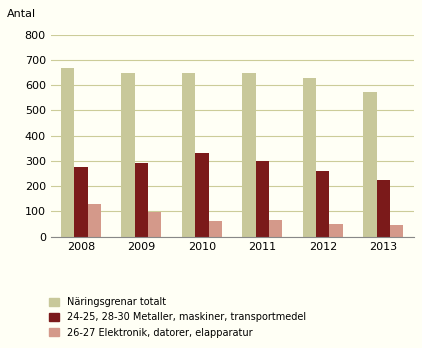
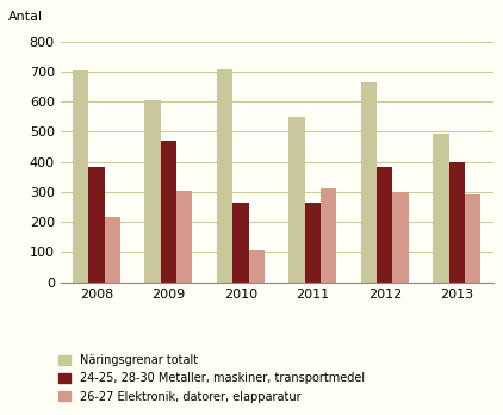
Näringsgrenar totalt/2008: 668 -> 705
24-25, 28-30 Metaller, maskiner, transportmedel/2008: 275 -> 385
26-27 Elektronik, datorer, elapparatur/2008: 130 -> 215
Näringsgrenar totalt/2009: 648 -> 605
24-25, 28-30 Metaller, maskiner, transportmedel/2009: 290 -> 470
26-27 Elektronik, datorer, elapparatur/2009: 98 -> 305
Näringsgrenar totalt/2010: 648 -> 710
24-25, 28-30 Metaller, maskiner, transportmedel/2010: 332 -> 265
26-27 Elektronik, datorer, elapparatur/2010: 62 -> 105
Näringsgrenar totalt/2011: 648 -> 550
24-25, 28-30 Metaller, maskiner, transportmedel/2011: 298 -> 265
26-27 Elektronik, datorer, elapparatur/2011: 65 -> 310
Näringsgrenar totalt/2012: 630 -> 665
24-25, 28-30 Metaller, maskiner, transportmedel/2012: 260 -> 385
26-27 Elektronik, datorer, elapparatur/2012: 52 -> 300
Näringsgrenar totalt/2013: 572 -> 495
24-25, 28-30 Metaller, maskiner, transportmedel/2013: 225 -> 400
26-27 Elektronik, datorer, elapparatur/2013: 47 -> 290
